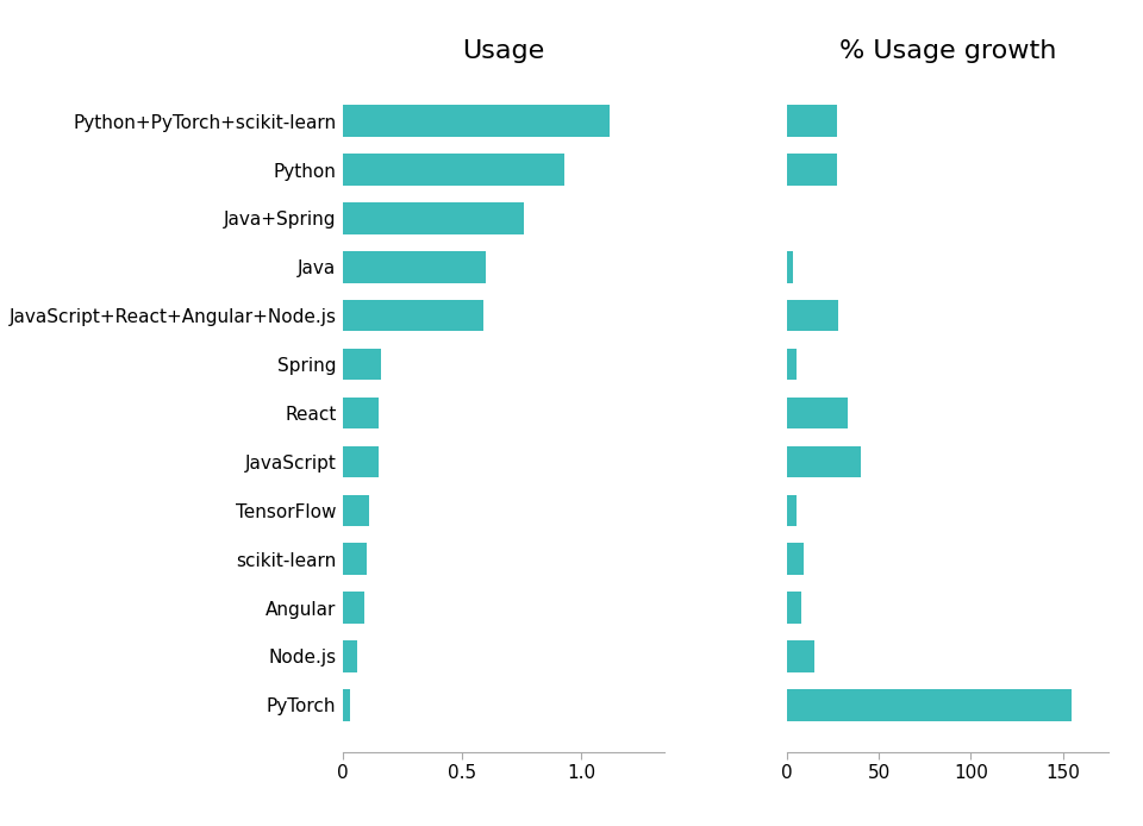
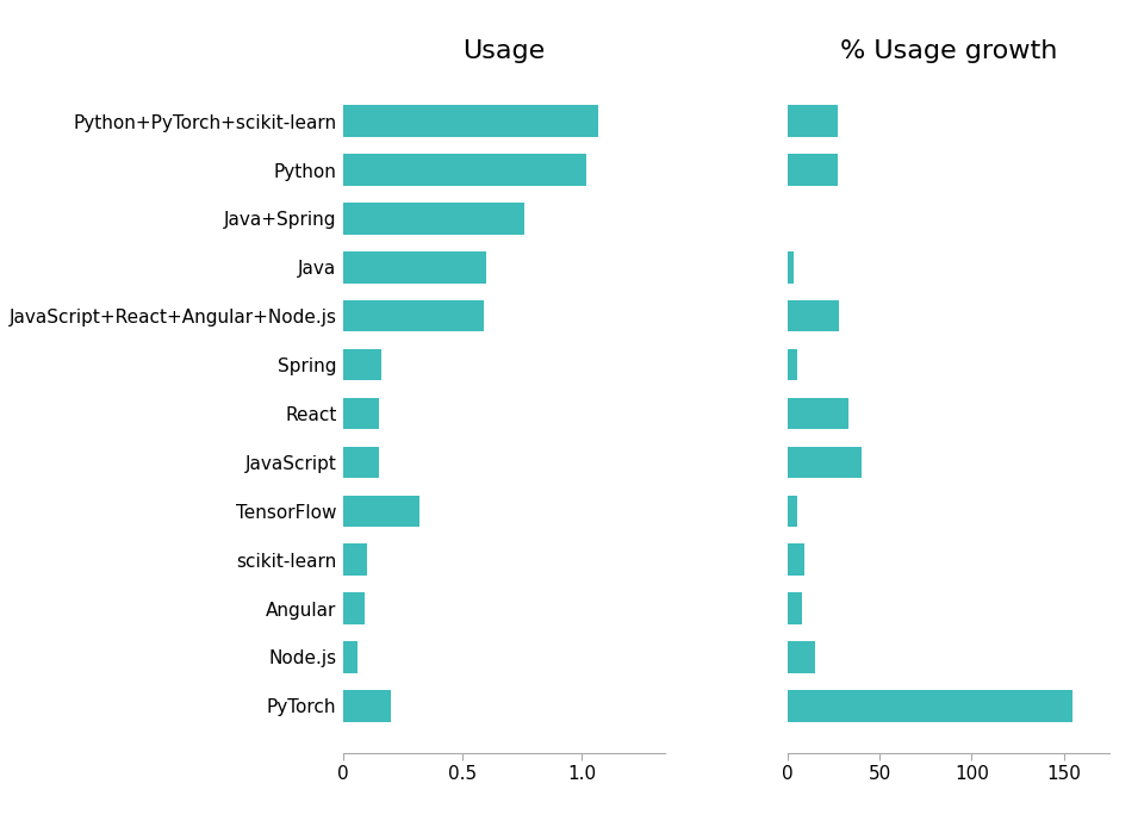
Usage/Python+PyTorch+scikit-learn: 1.12 -> 1.07
Usage/Python: 0.93 -> 1.02
Usage/TensorFlow: 0.11 -> 0.32
Usage/PyTorch: 0.03 -> 0.20
